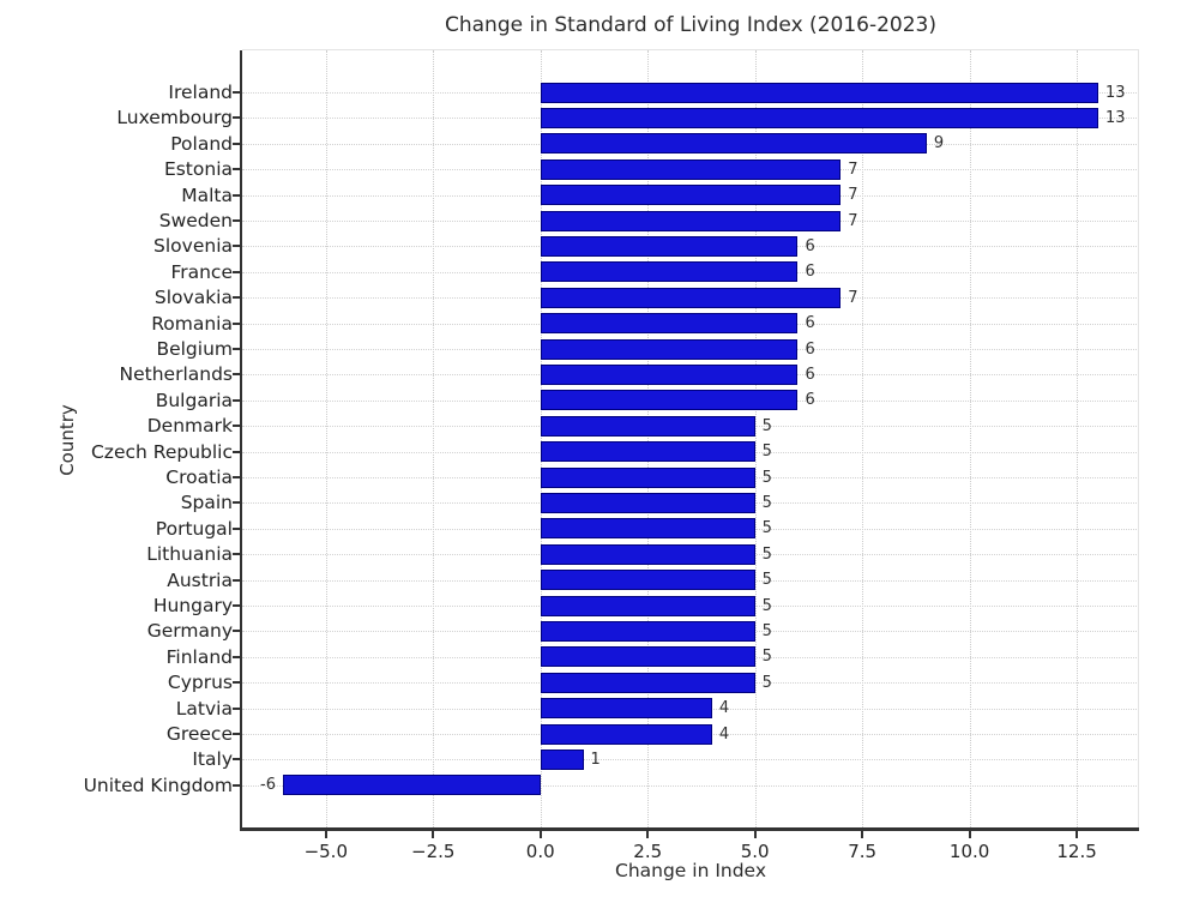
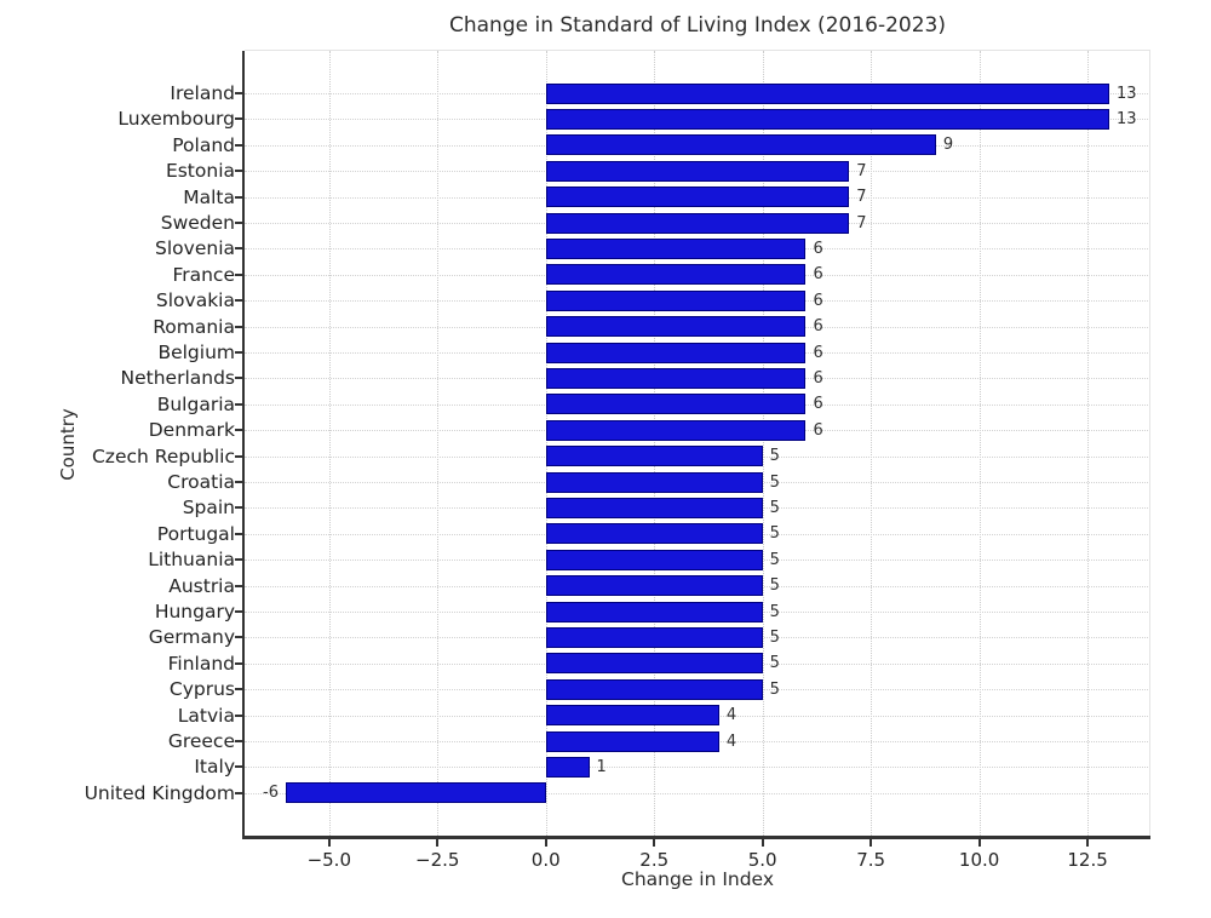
Slovakia: 7 -> 6
Denmark: 5 -> 6
